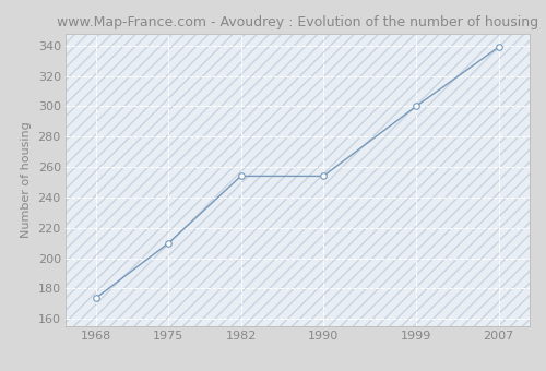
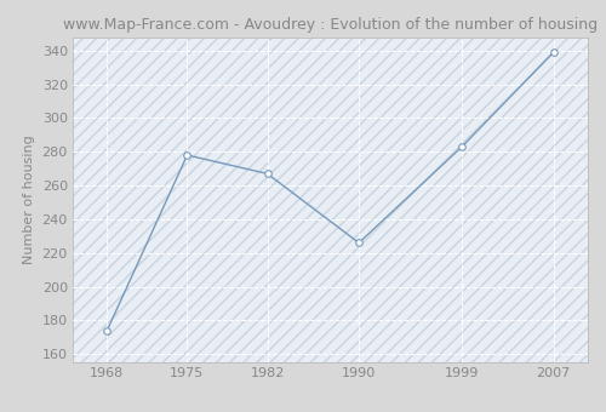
1975: 210 -> 278
1982: 254 -> 267
1990: 254 -> 226
1999: 300 -> 283
